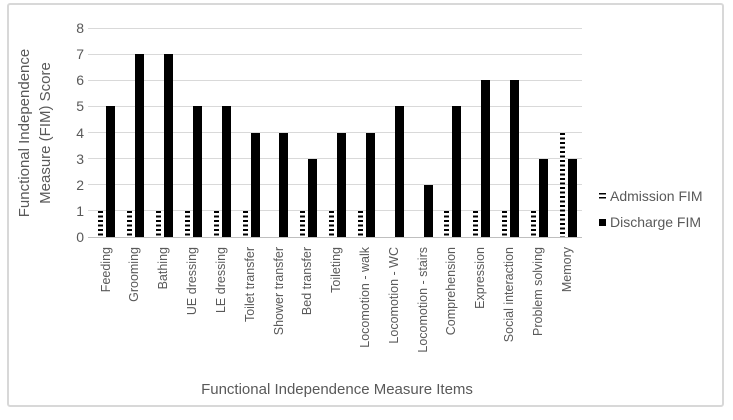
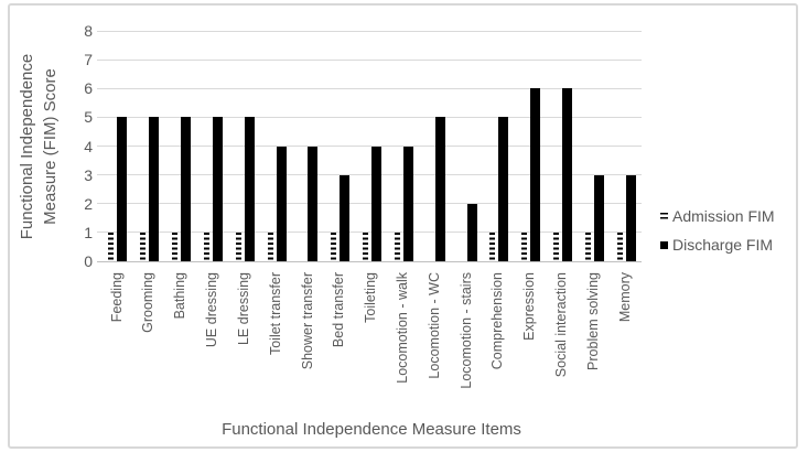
Discharge FIM/Grooming: 7 -> 5
Discharge FIM/Bathing: 7 -> 5
Admission FIM/Memory: 4 -> 1
